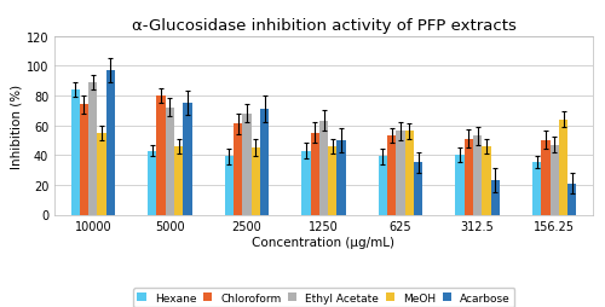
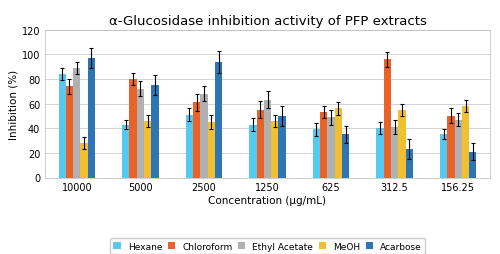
MeOH/10000: 55 -> 28
Hexane/2500: 39 -> 51
Acarbose/2500: 71 -> 94
Ethyl Acetate/625: 56 -> 49
Chloroform/312.5: 51 -> 96
Ethyl Acetate/312.5: 53 -> 41
MeOH/312.5: 46 -> 55
MeOH/156.25: 64 -> 58
